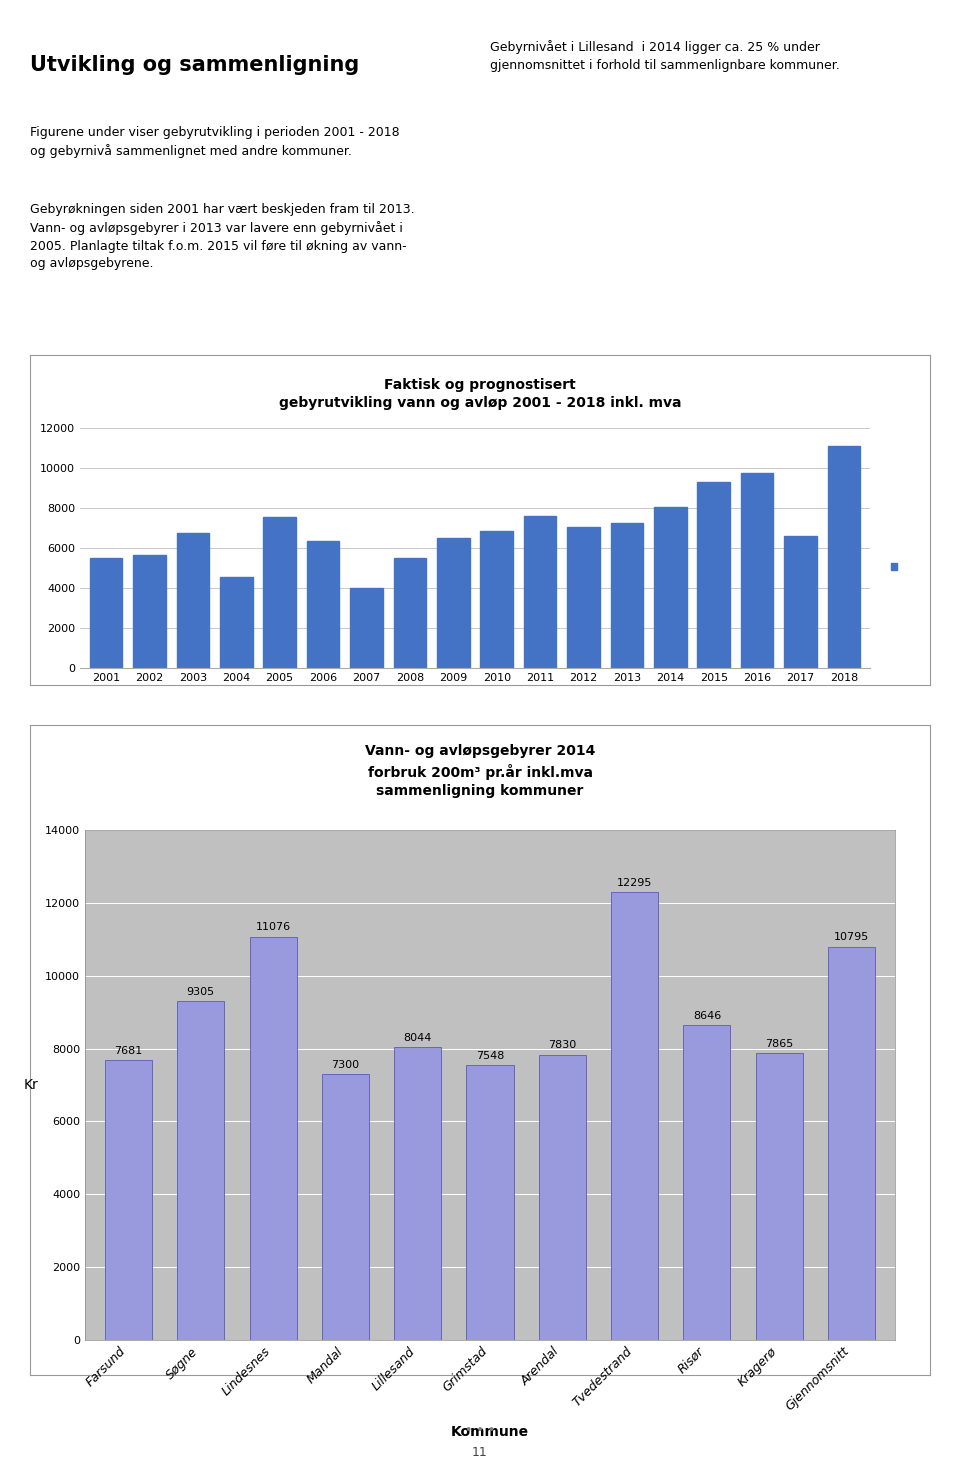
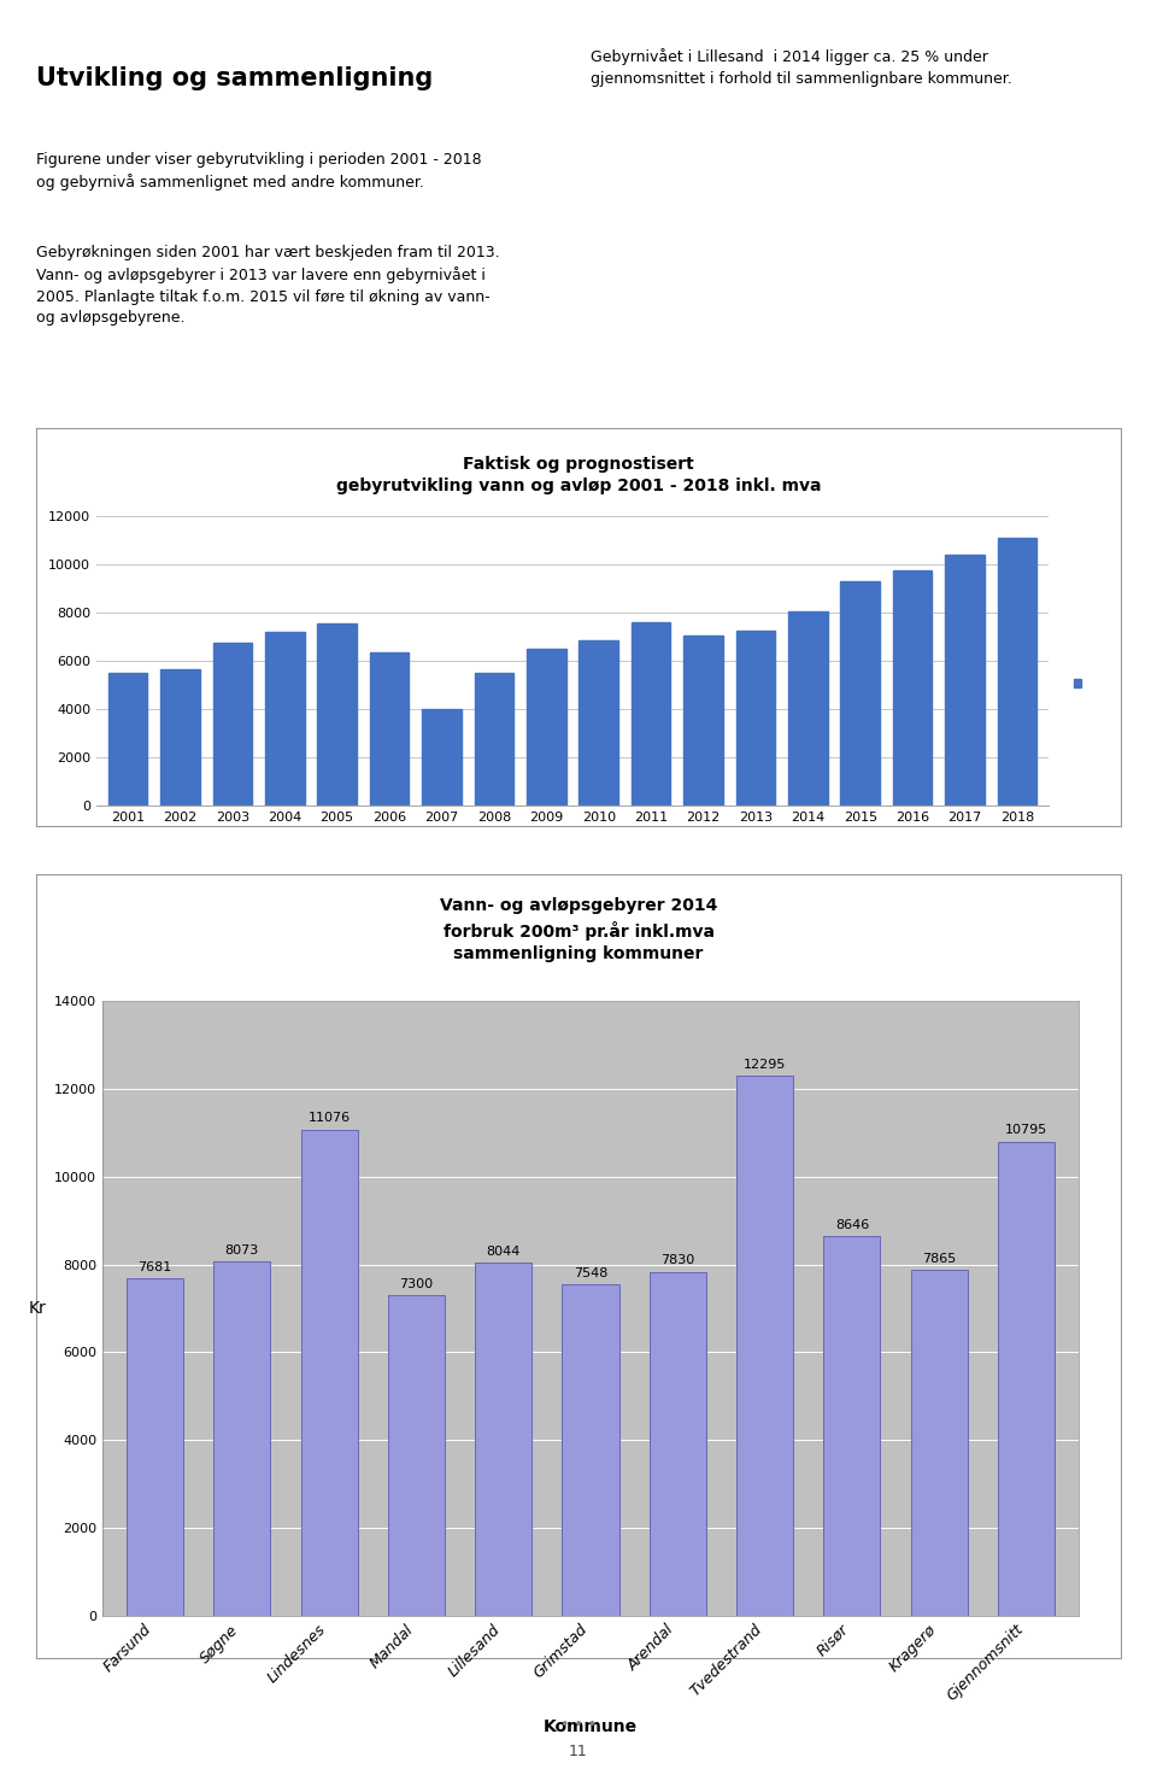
2004: 4550 -> 7200
2017: 6600 -> 10400
Søgne: 9305 -> 8073
